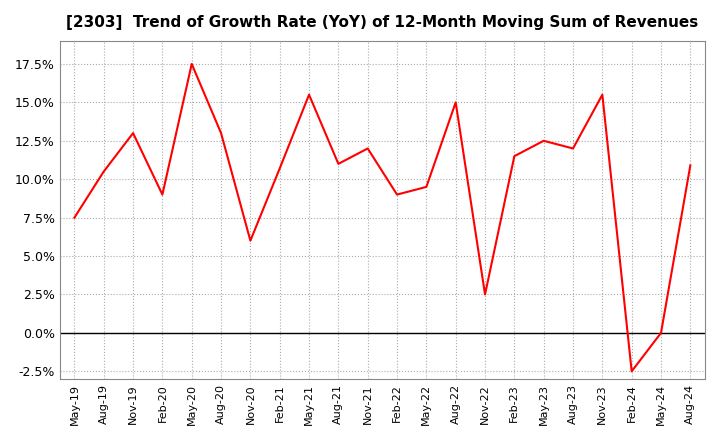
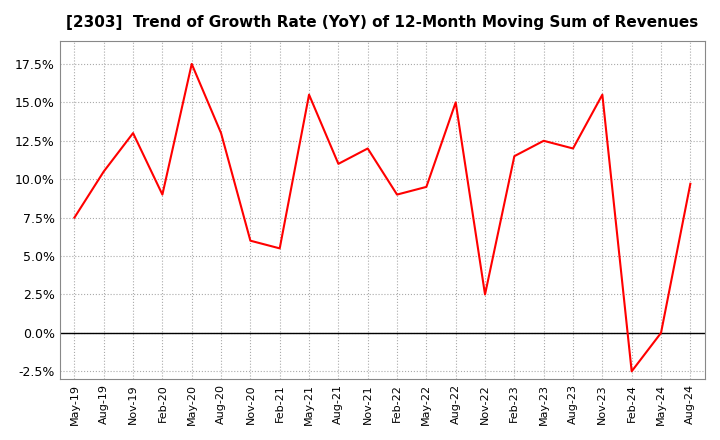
Feb-21: 10.7% -> 5.5%
Aug-24: 10.9% -> 9.7%
